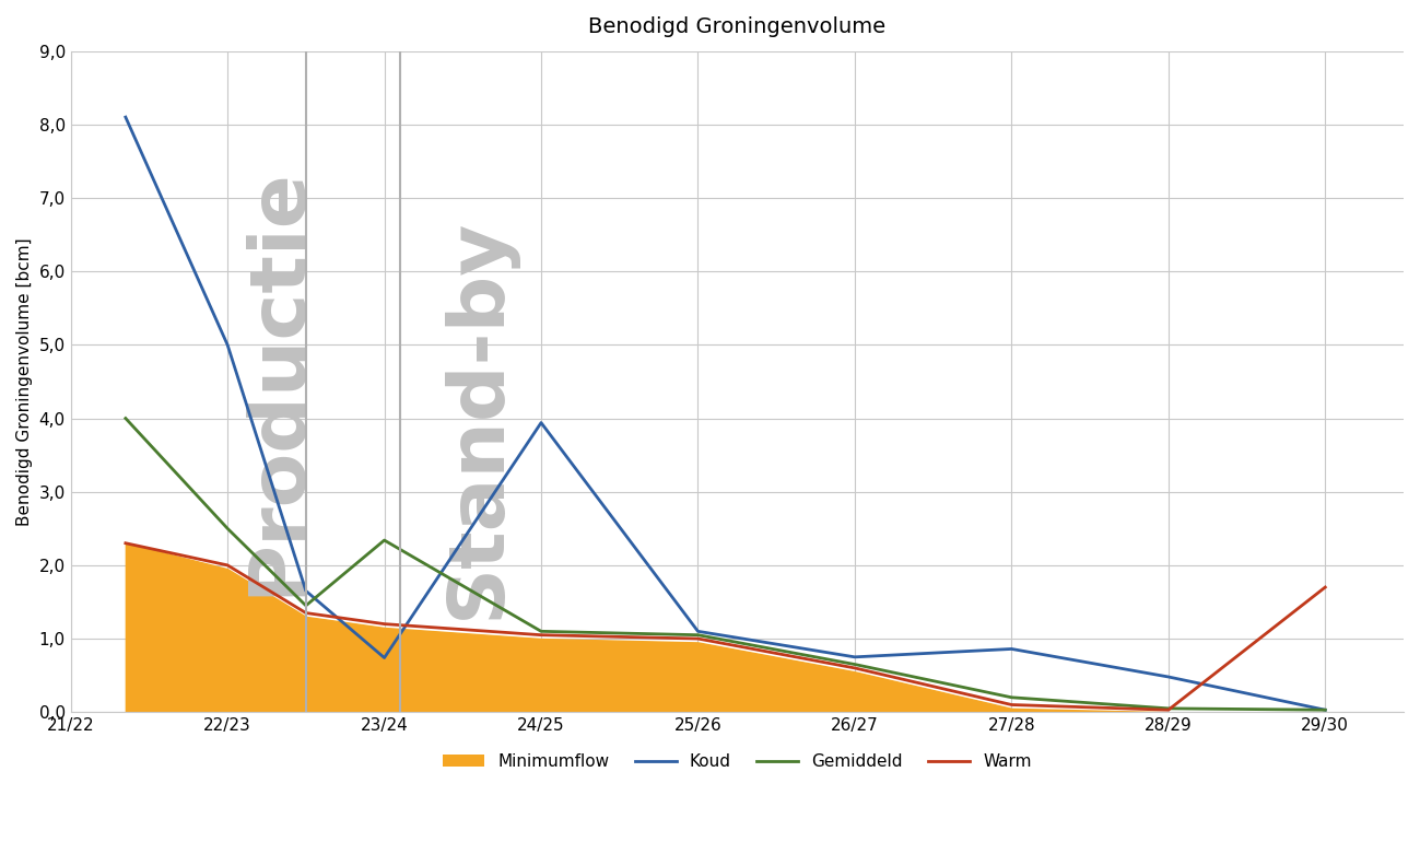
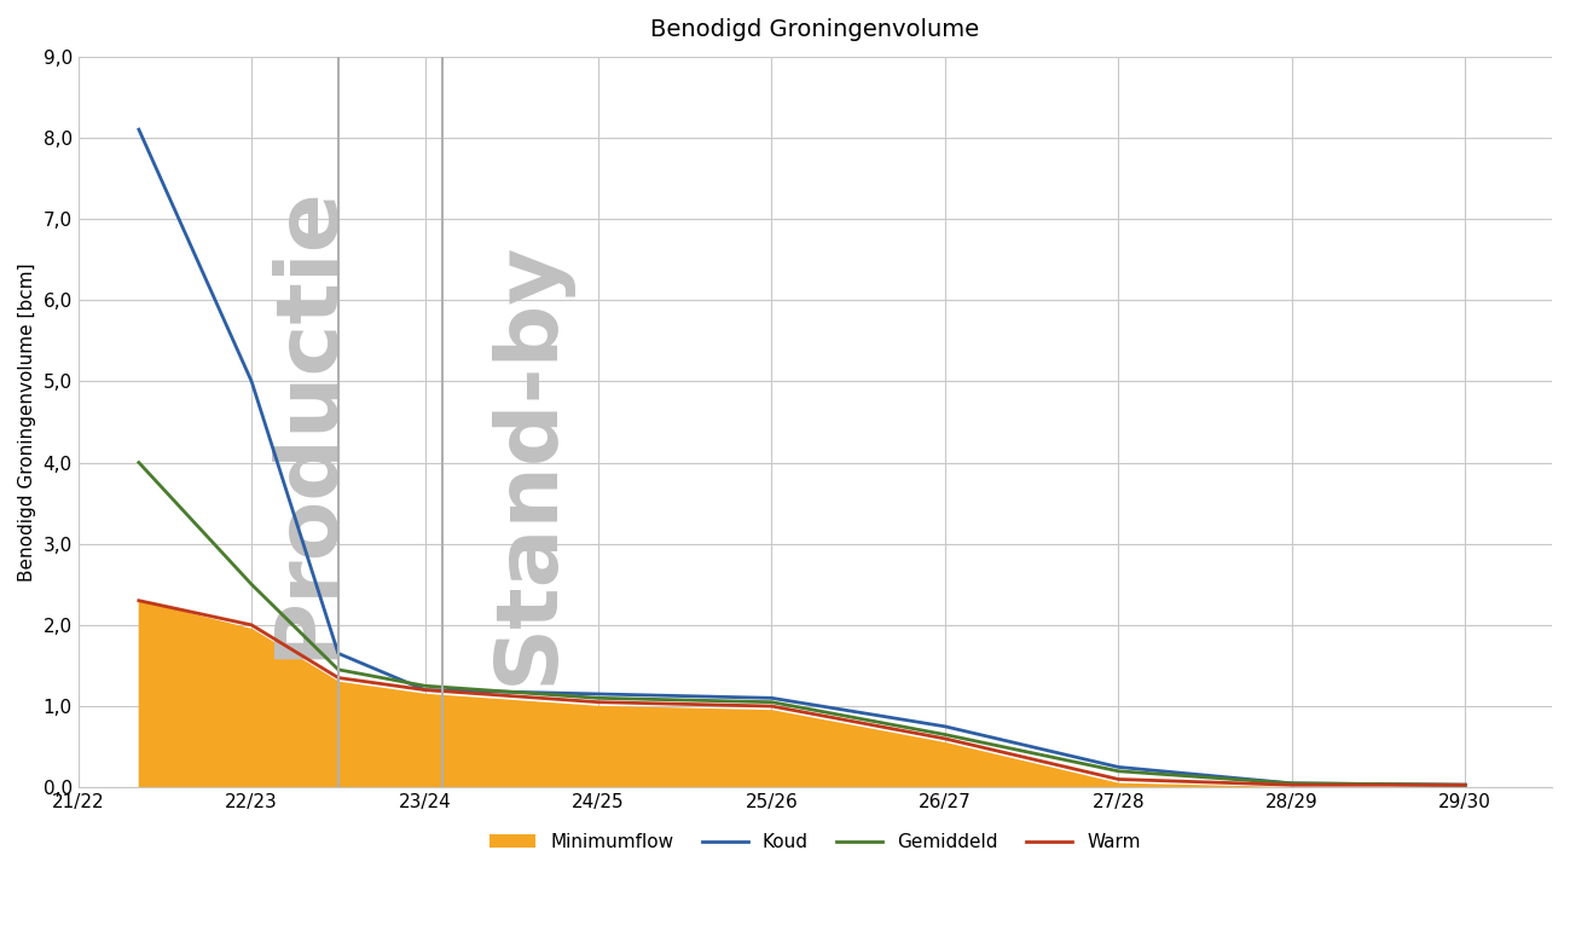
Koud/23/24: 0,74 -> 1,20
Gemiddeld/23/24: 2,34 -> 1,25
Koud/24/25: 3,94 -> 1,15
Koud/27/28: 0,86 -> 0,25
Koud/28/29: 0,48 -> 0,05
Warm/29/30: 1,70 -> 0,03
